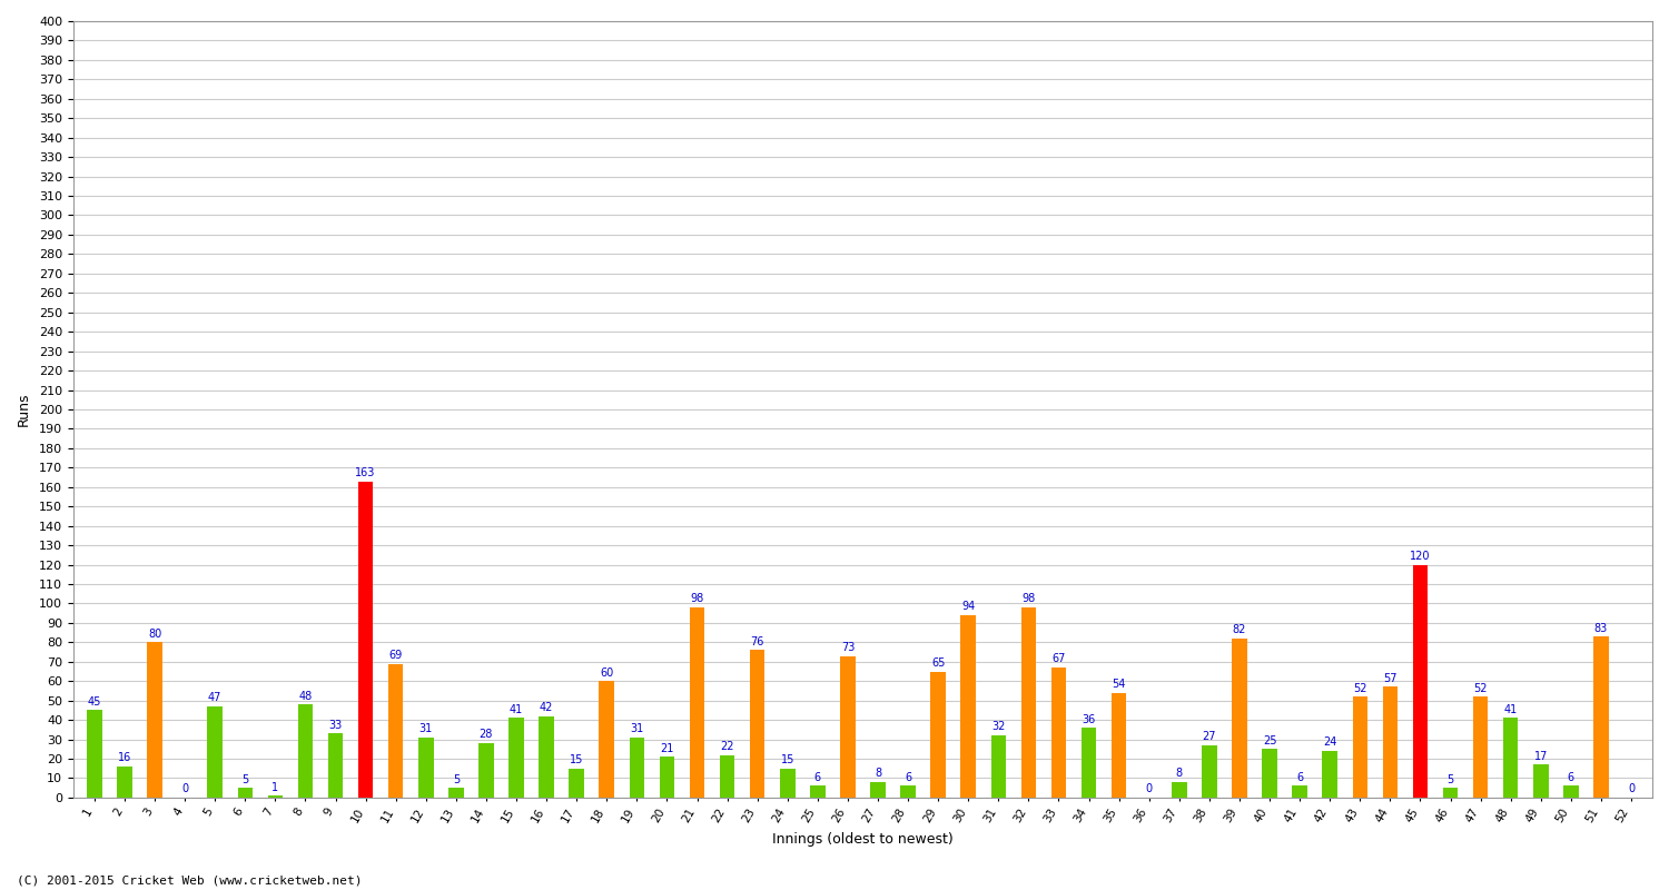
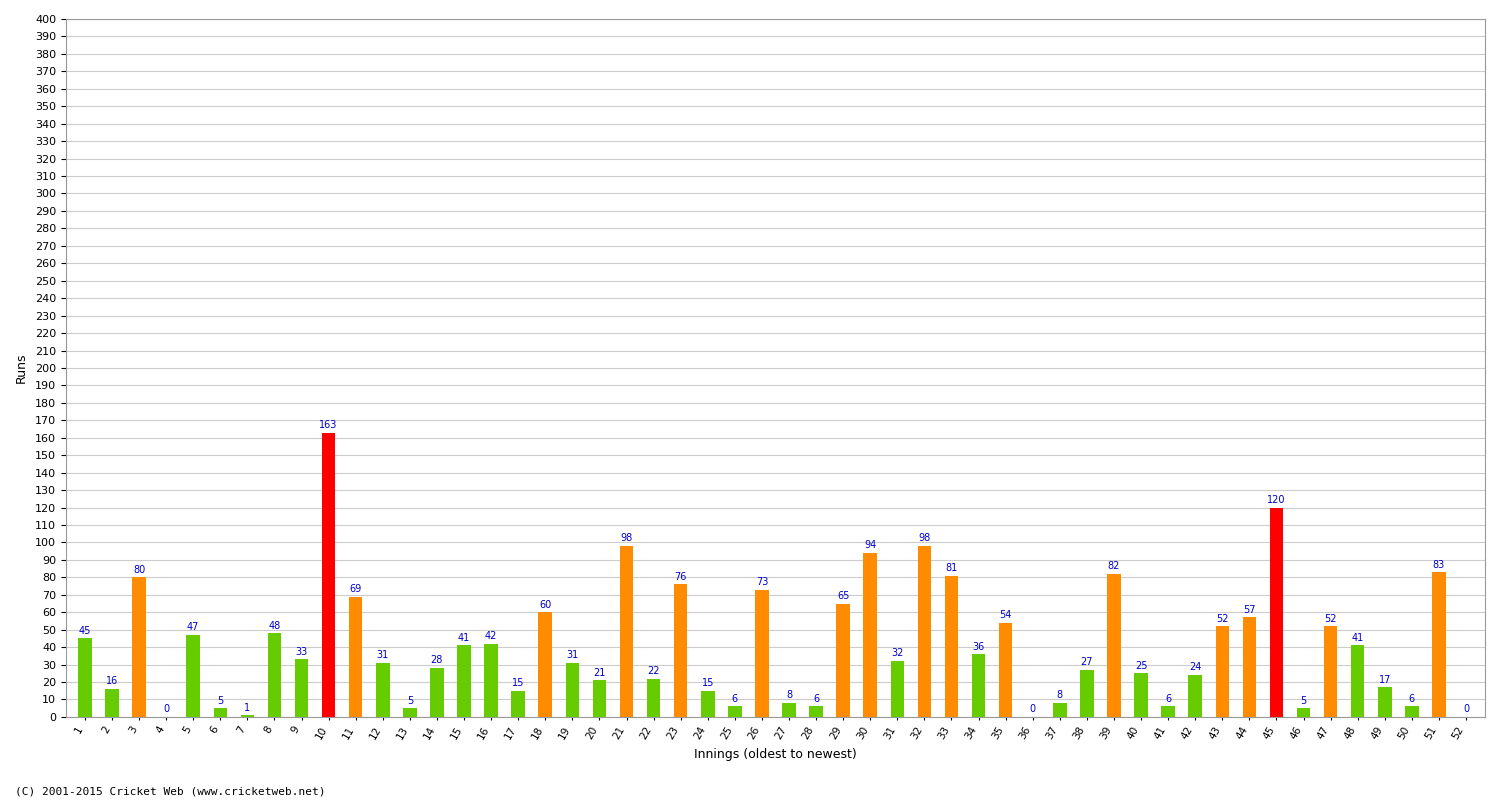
33: 67 -> 81
